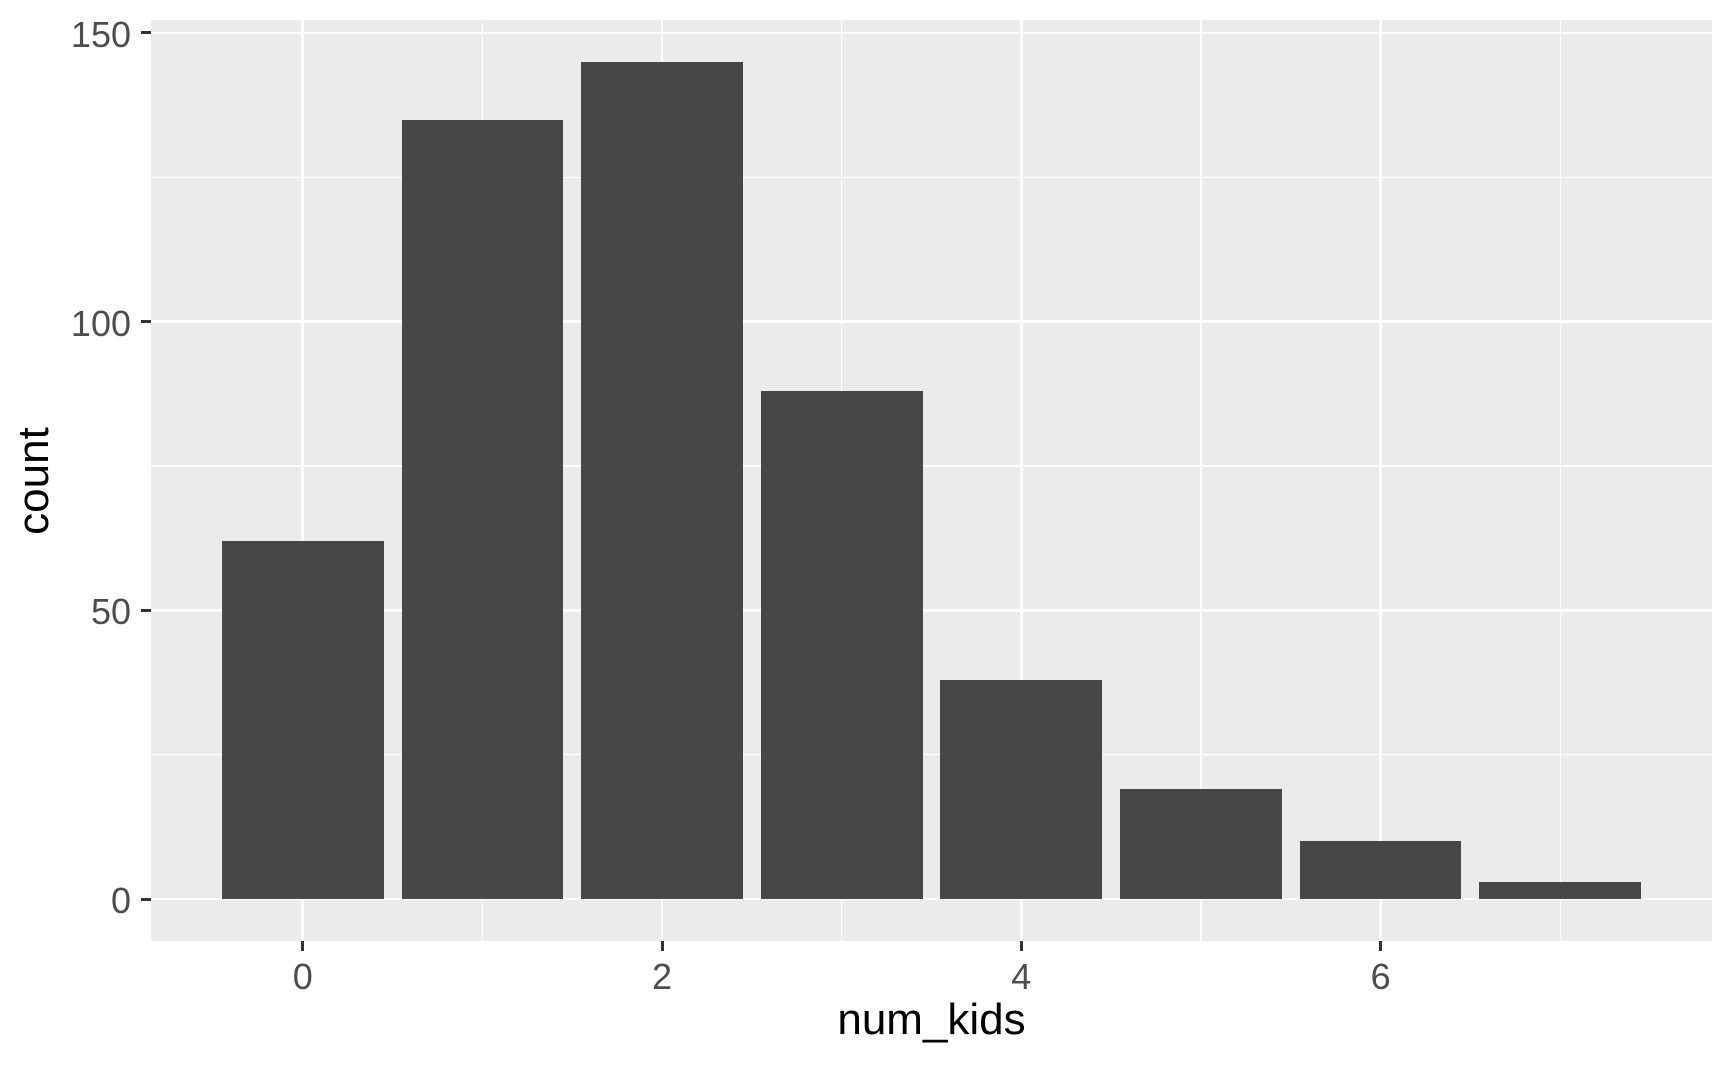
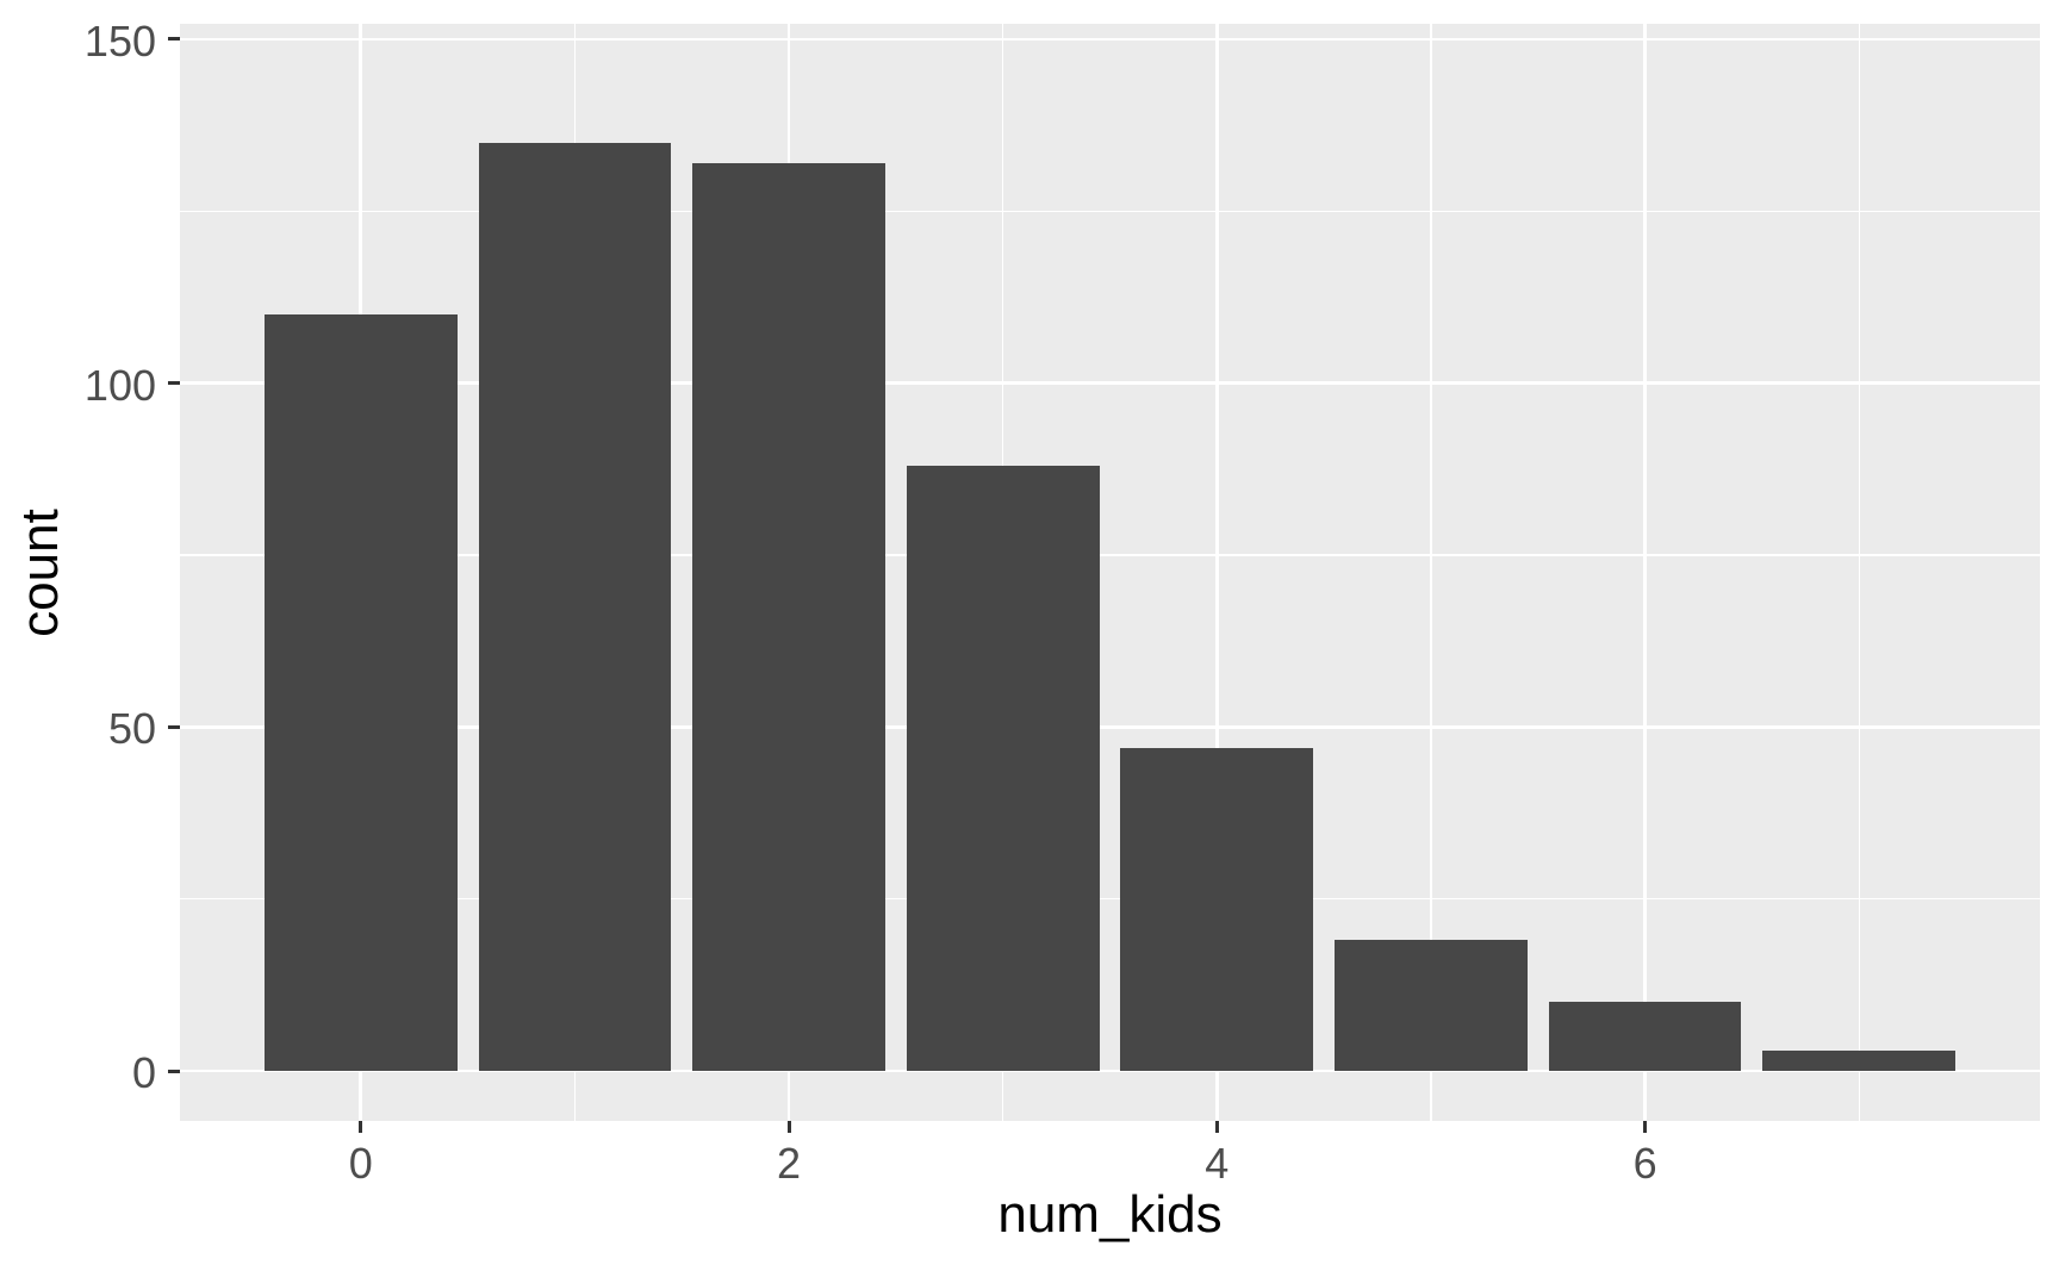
0: 62 -> 110
2: 145 -> 132
4: 38 -> 47
